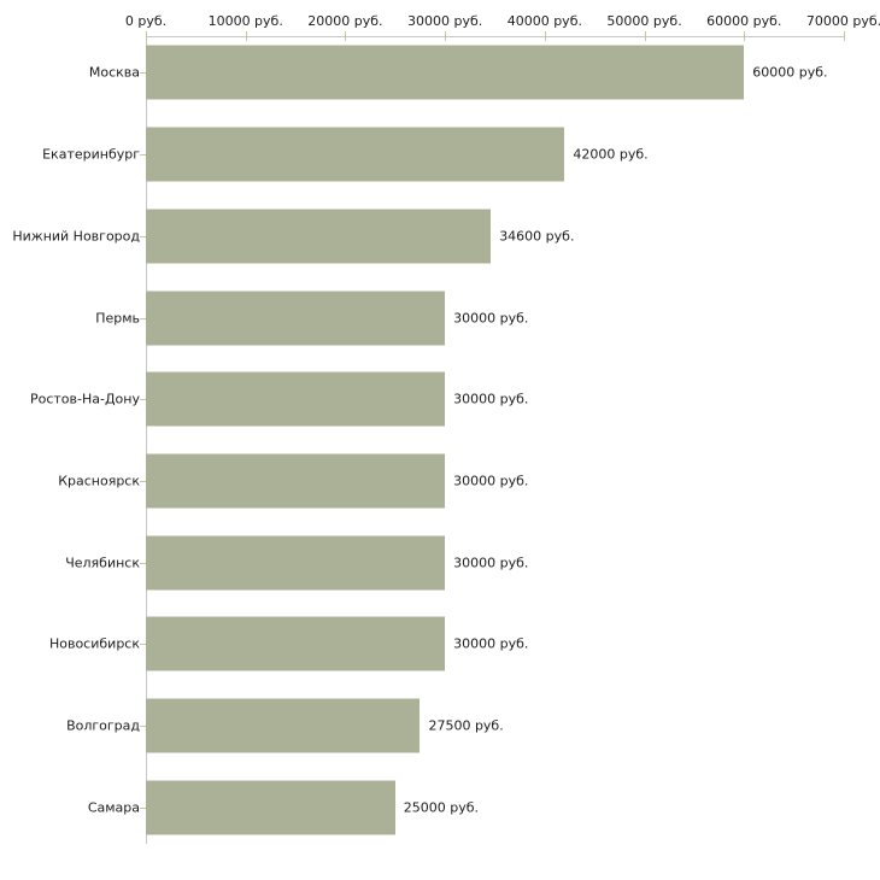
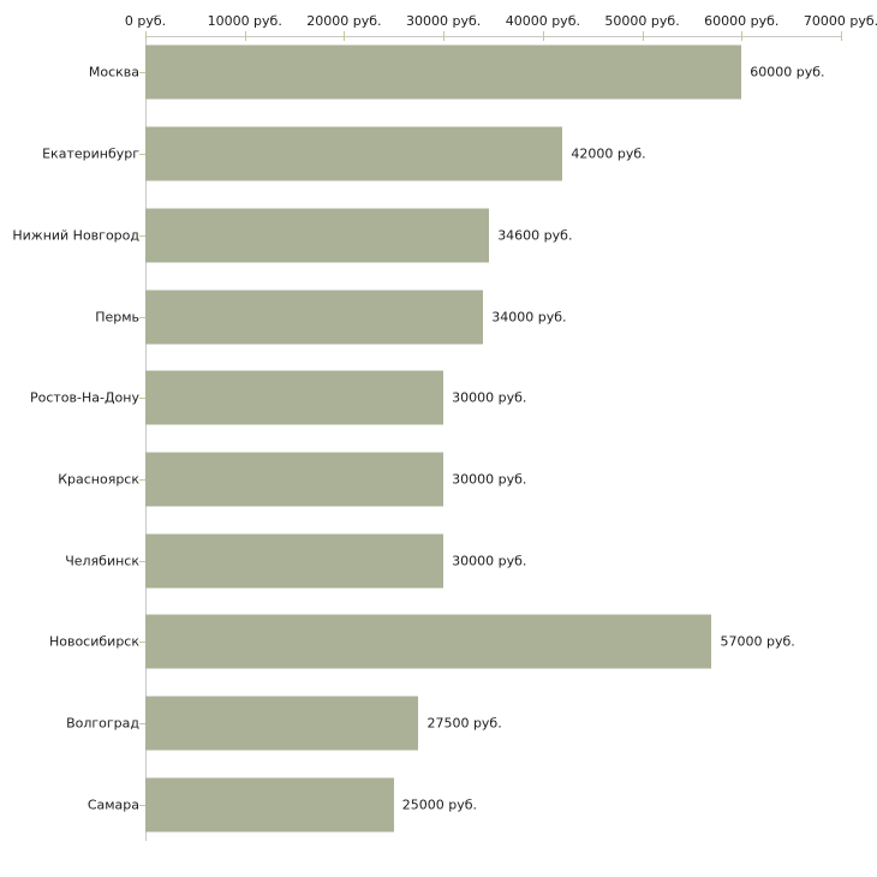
Пермь: 30000 -> 34000
Новосибирск: 30000 -> 57000
